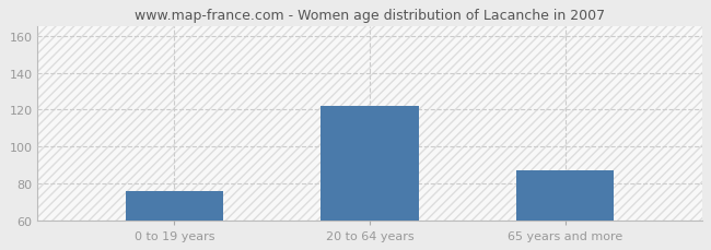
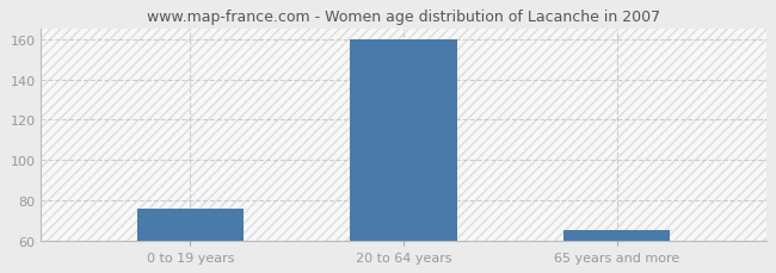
20 to 64 years: 122 -> 160
65 years and more: 87 -> 65
